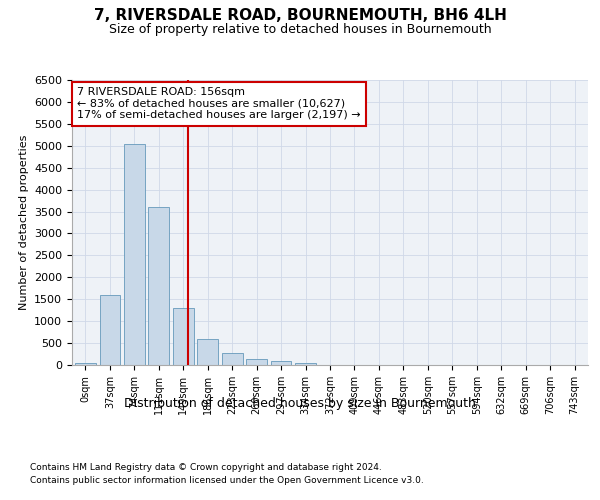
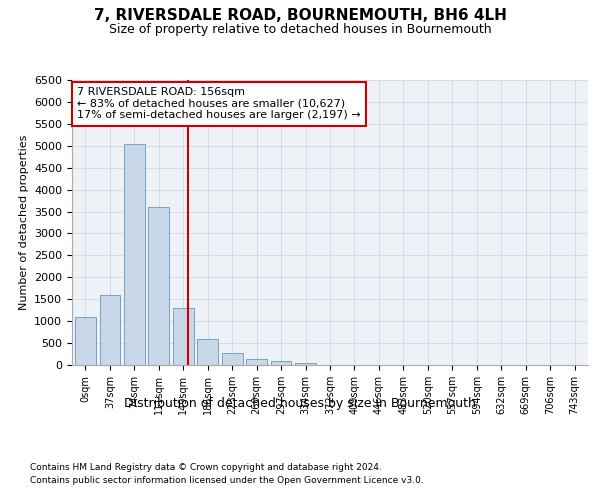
0sqm: 50 -> 1100
